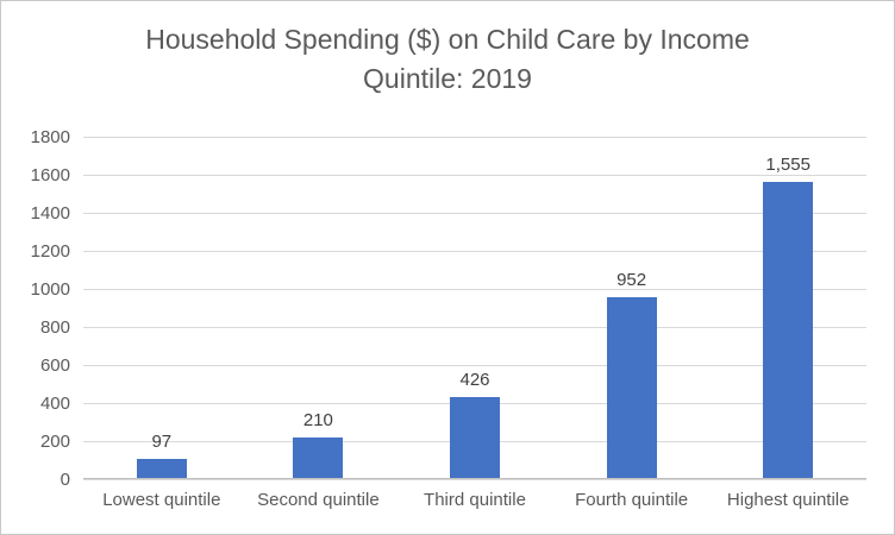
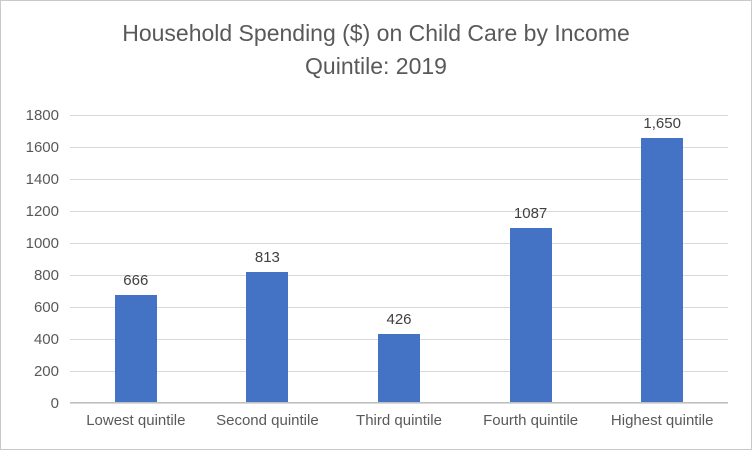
Lowest quintile: 97 -> 666
Second quintile: 210 -> 813
Fourth quintile: 952 -> 1087
Highest quintile: 1,555 -> 1,650
